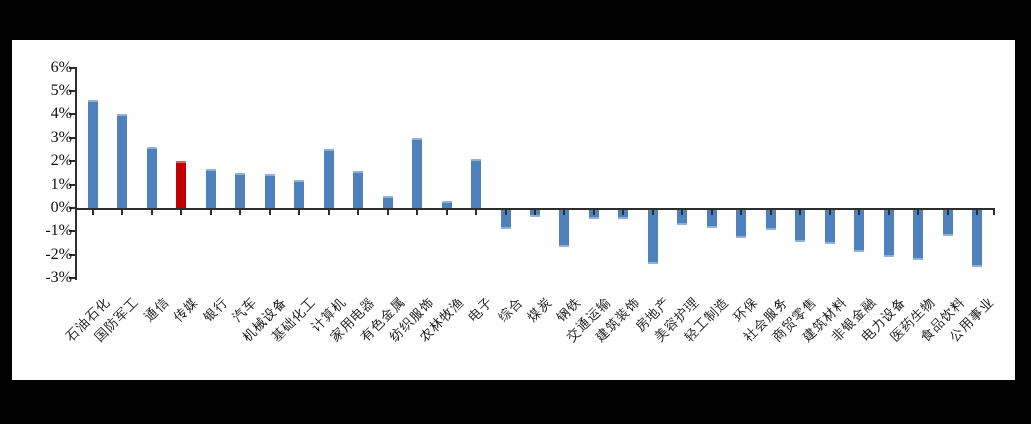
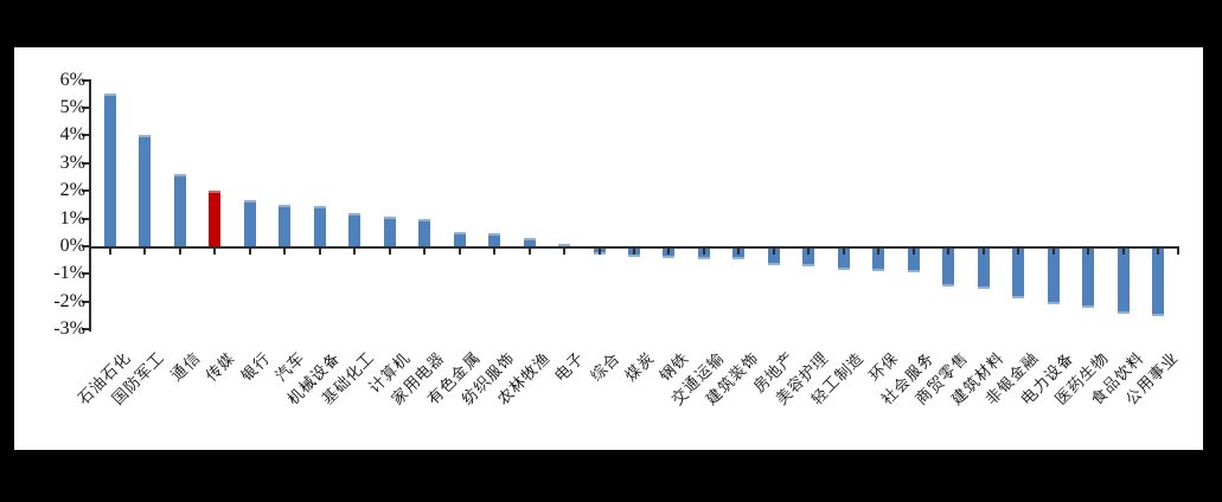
石油石化: 4.6% -> 5.5%
计算机: 2.5% -> 1.1%
家用电器: 1.6% -> 1.0%
纺织服饰: 3.0% -> 0.5%
电子: 2.1% -> 0.1%
综合: -0.8% -> -0.2%
钢铁: -1.6% -> -0.3%
房地产: -2.3% -> -0.6%
环保: -1.2% -> -0.8%
食品饮料: -1.1% -> -2.4%
